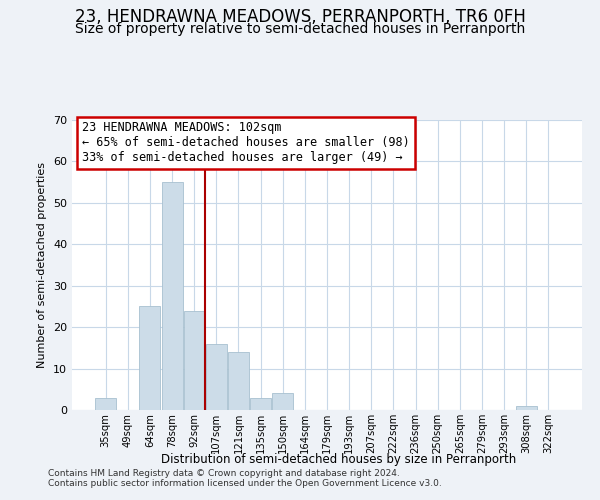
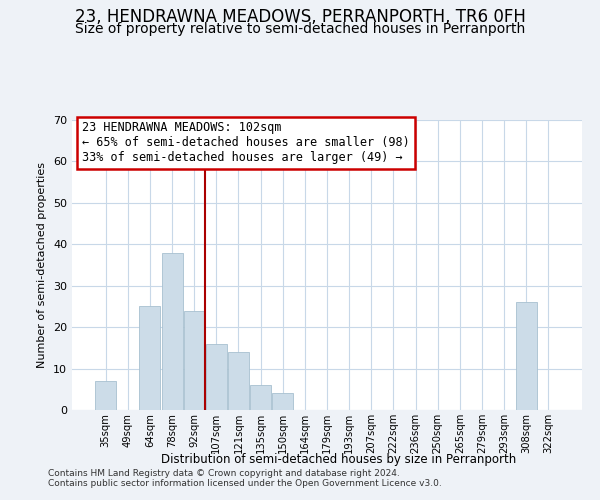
35sqm: 3 -> 7
78sqm: 55 -> 38
135sqm: 3 -> 6
308sqm: 1 -> 26
